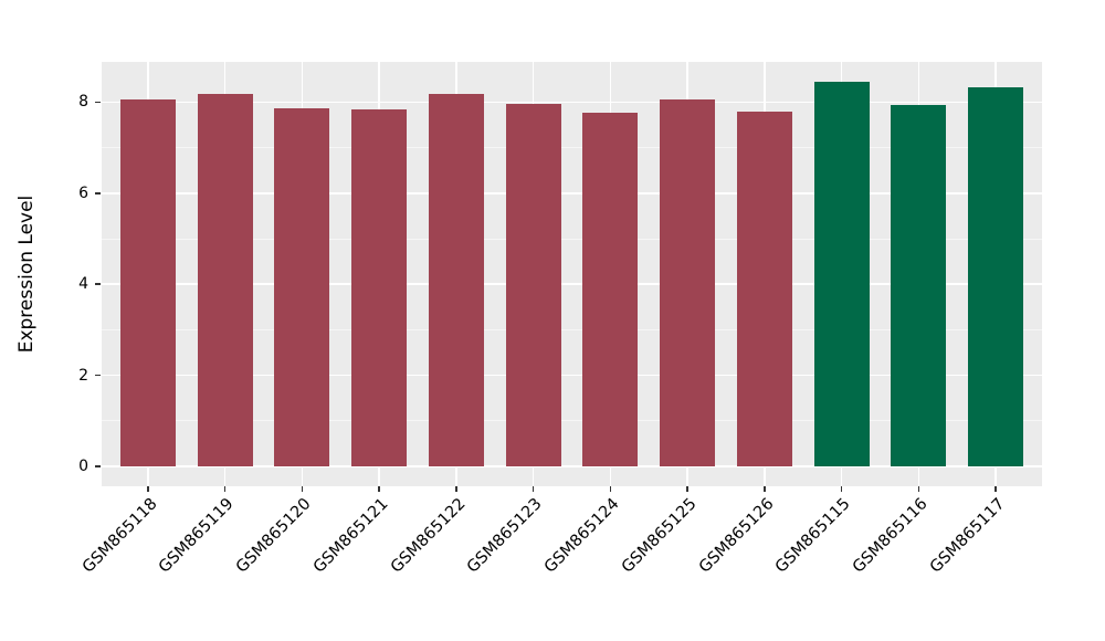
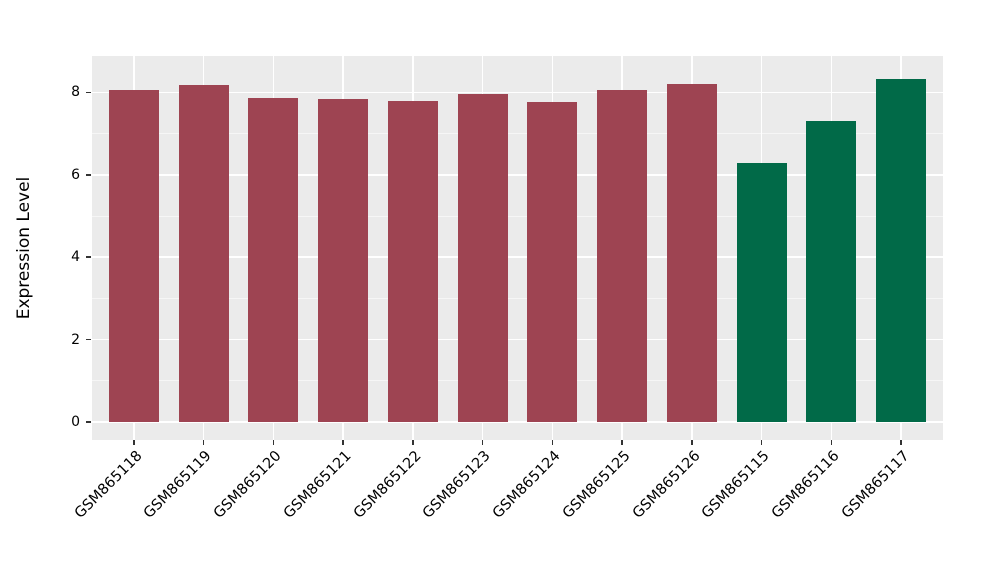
GSM865122: 8.2 -> 7.8
GSM865126: 7.8 -> 8.2
GSM865115: 8.4 -> 6.3
GSM865116: 7.9 -> 7.3
